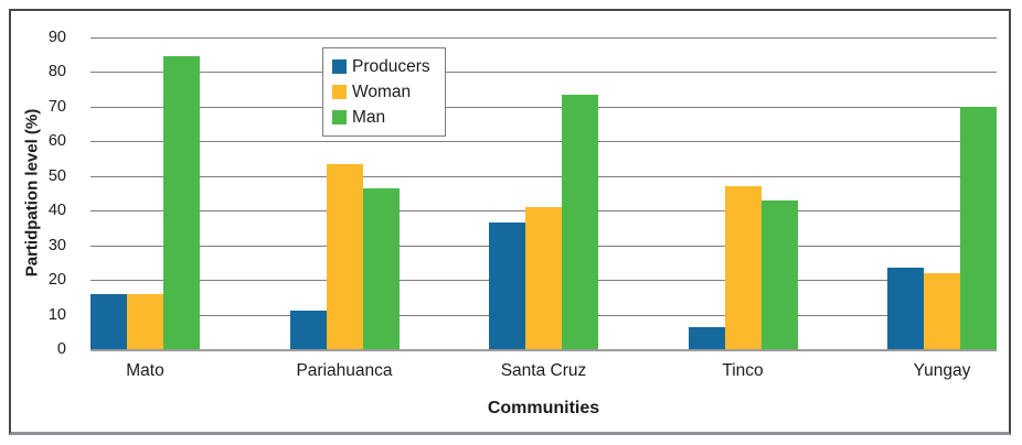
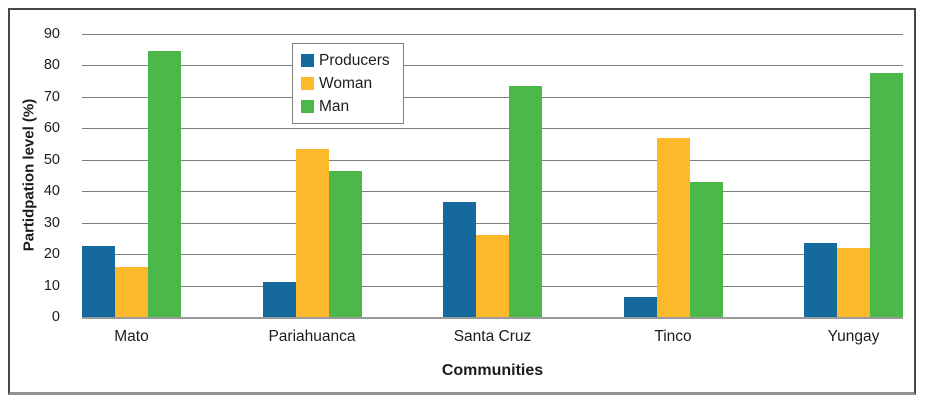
Producers/Mato: 16 -> 22
Woman/Santa Cruz: 41 -> 26
Woman/Tinco: 47 -> 57
Man/Yungay: 70 -> 78
